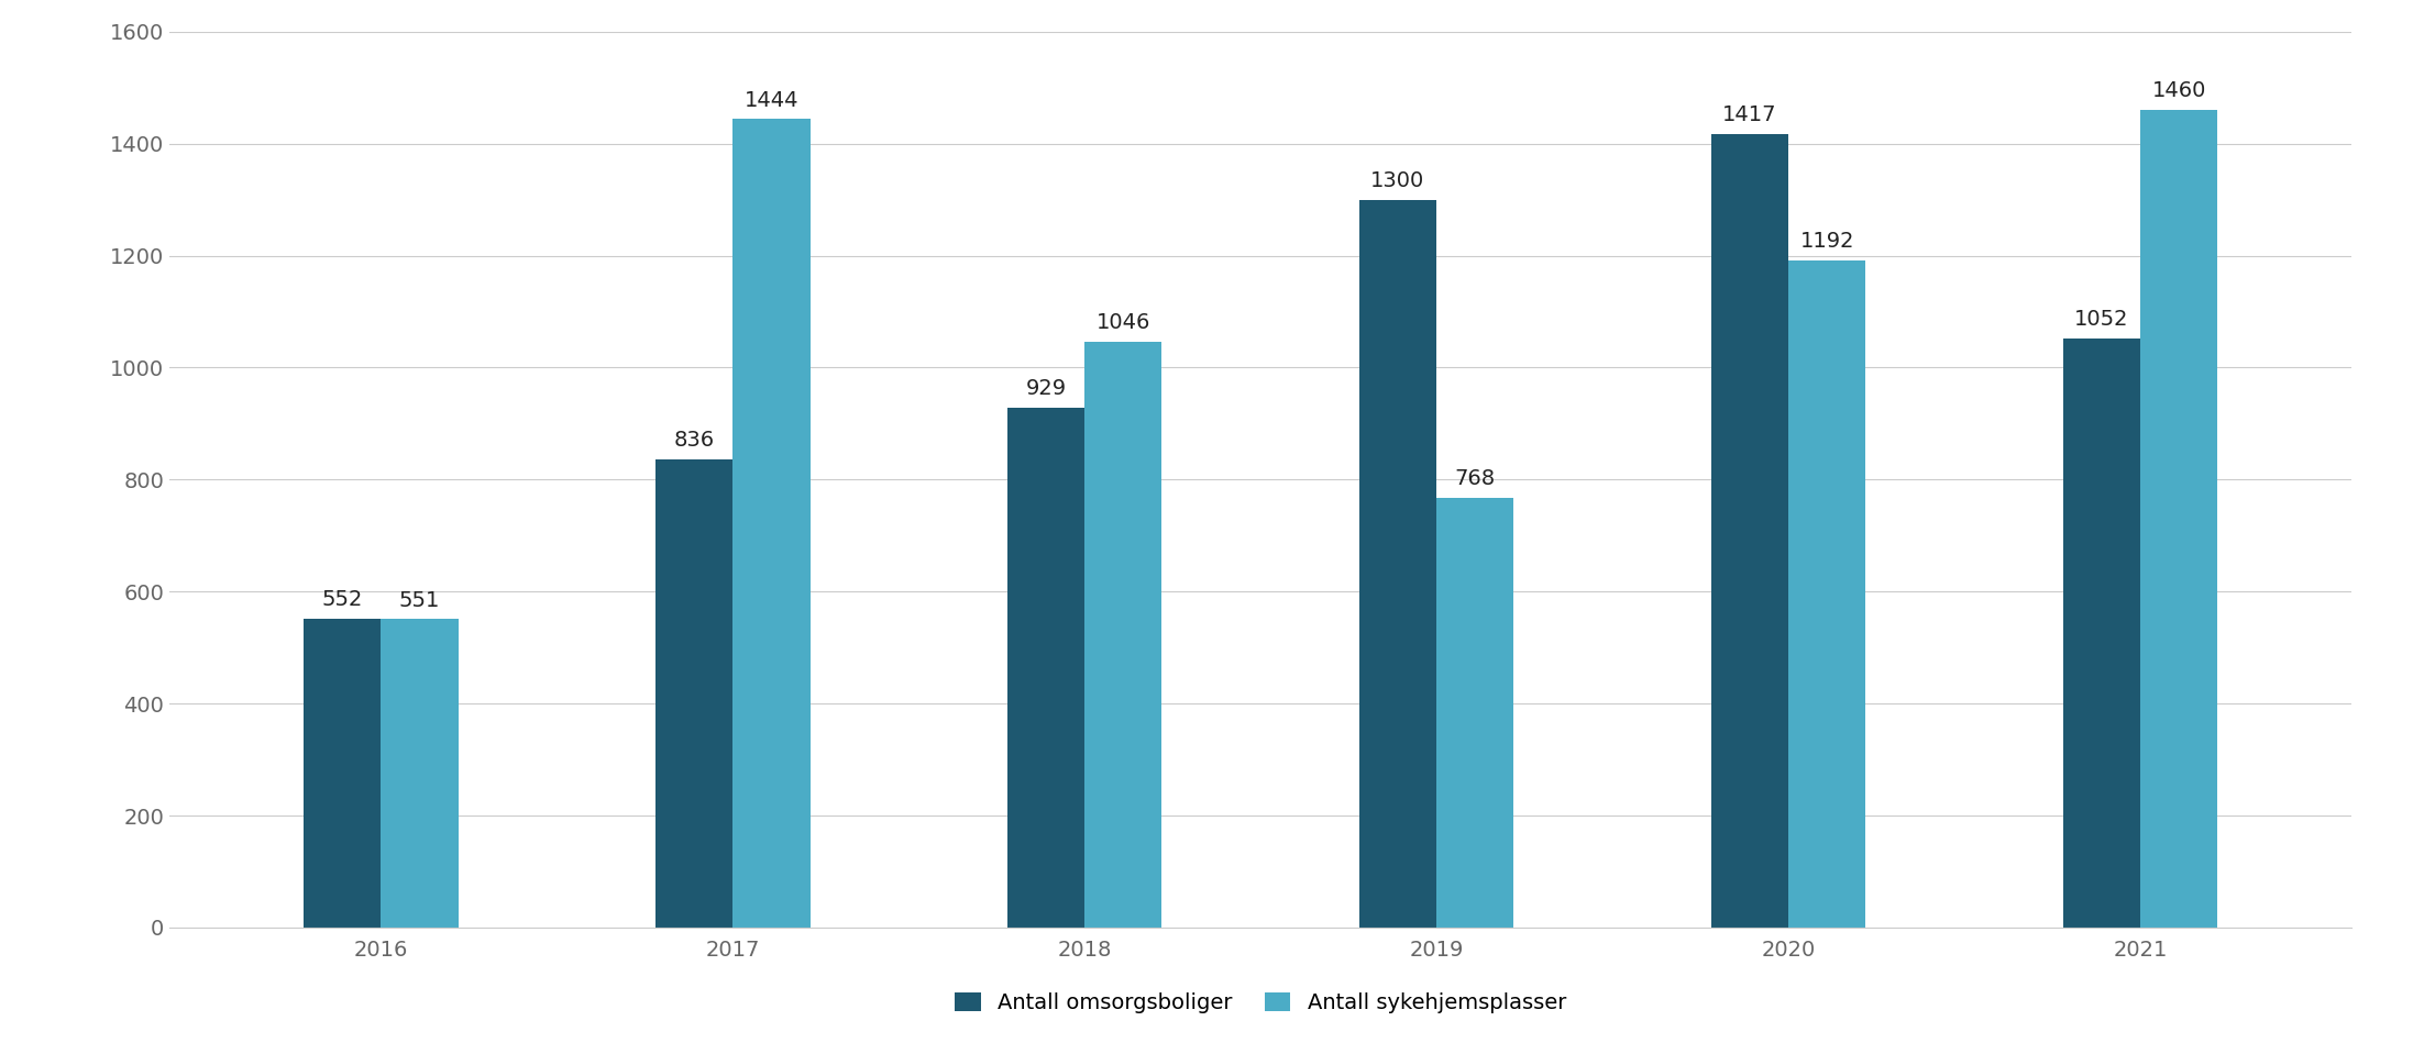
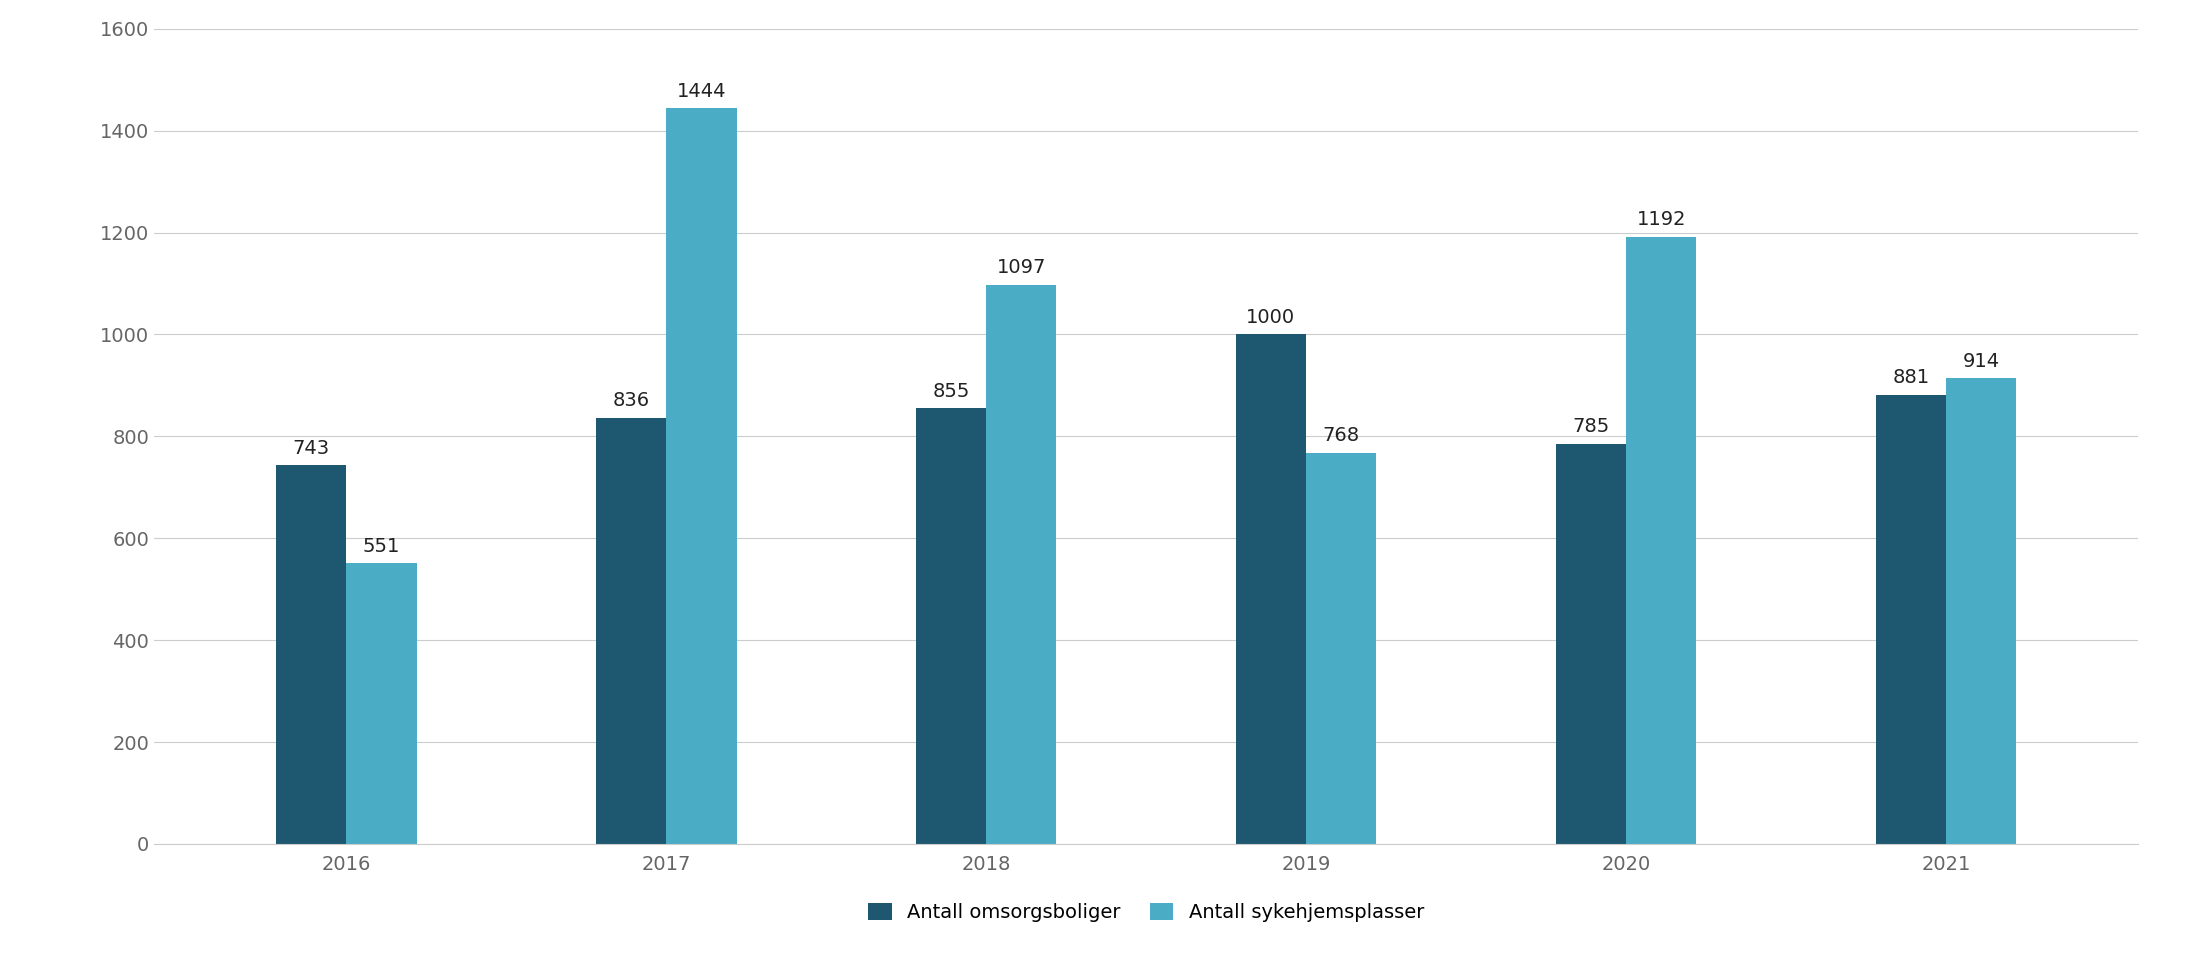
Antall omsorgsboliger/2016: 552 -> 743
Antall omsorgsboliger/2018: 929 -> 855
Antall sykehjemsplasser/2018: 1046 -> 1097
Antall omsorgsboliger/2019: 1300 -> 1000
Antall omsorgsboliger/2020: 1417 -> 785
Antall omsorgsboliger/2021: 1052 -> 881
Antall sykehjemsplasser/2021: 1460 -> 914
